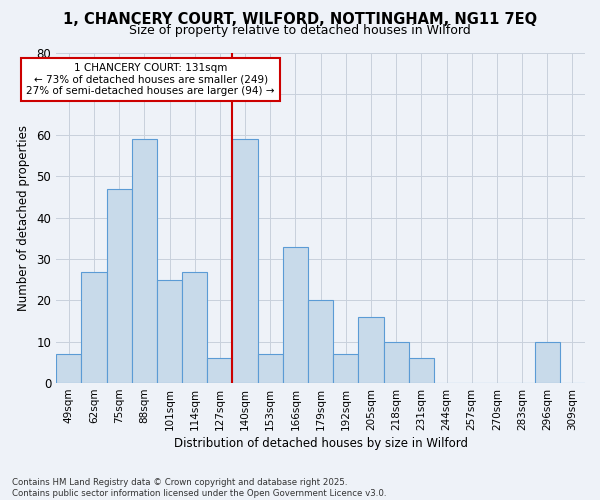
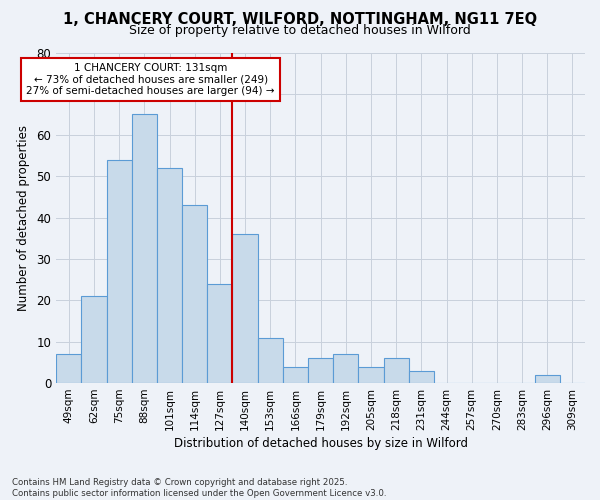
62sqm: 27 -> 21
75sqm: 47 -> 54
88sqm: 59 -> 65
101sqm: 25 -> 52
114sqm: 27 -> 43
127sqm: 6 -> 24
140sqm: 59 -> 36
153sqm: 7 -> 11
166sqm: 33 -> 4
179sqm: 20 -> 6
205sqm: 16 -> 4
218sqm: 10 -> 6
231sqm: 6 -> 3
296sqm: 10 -> 2
